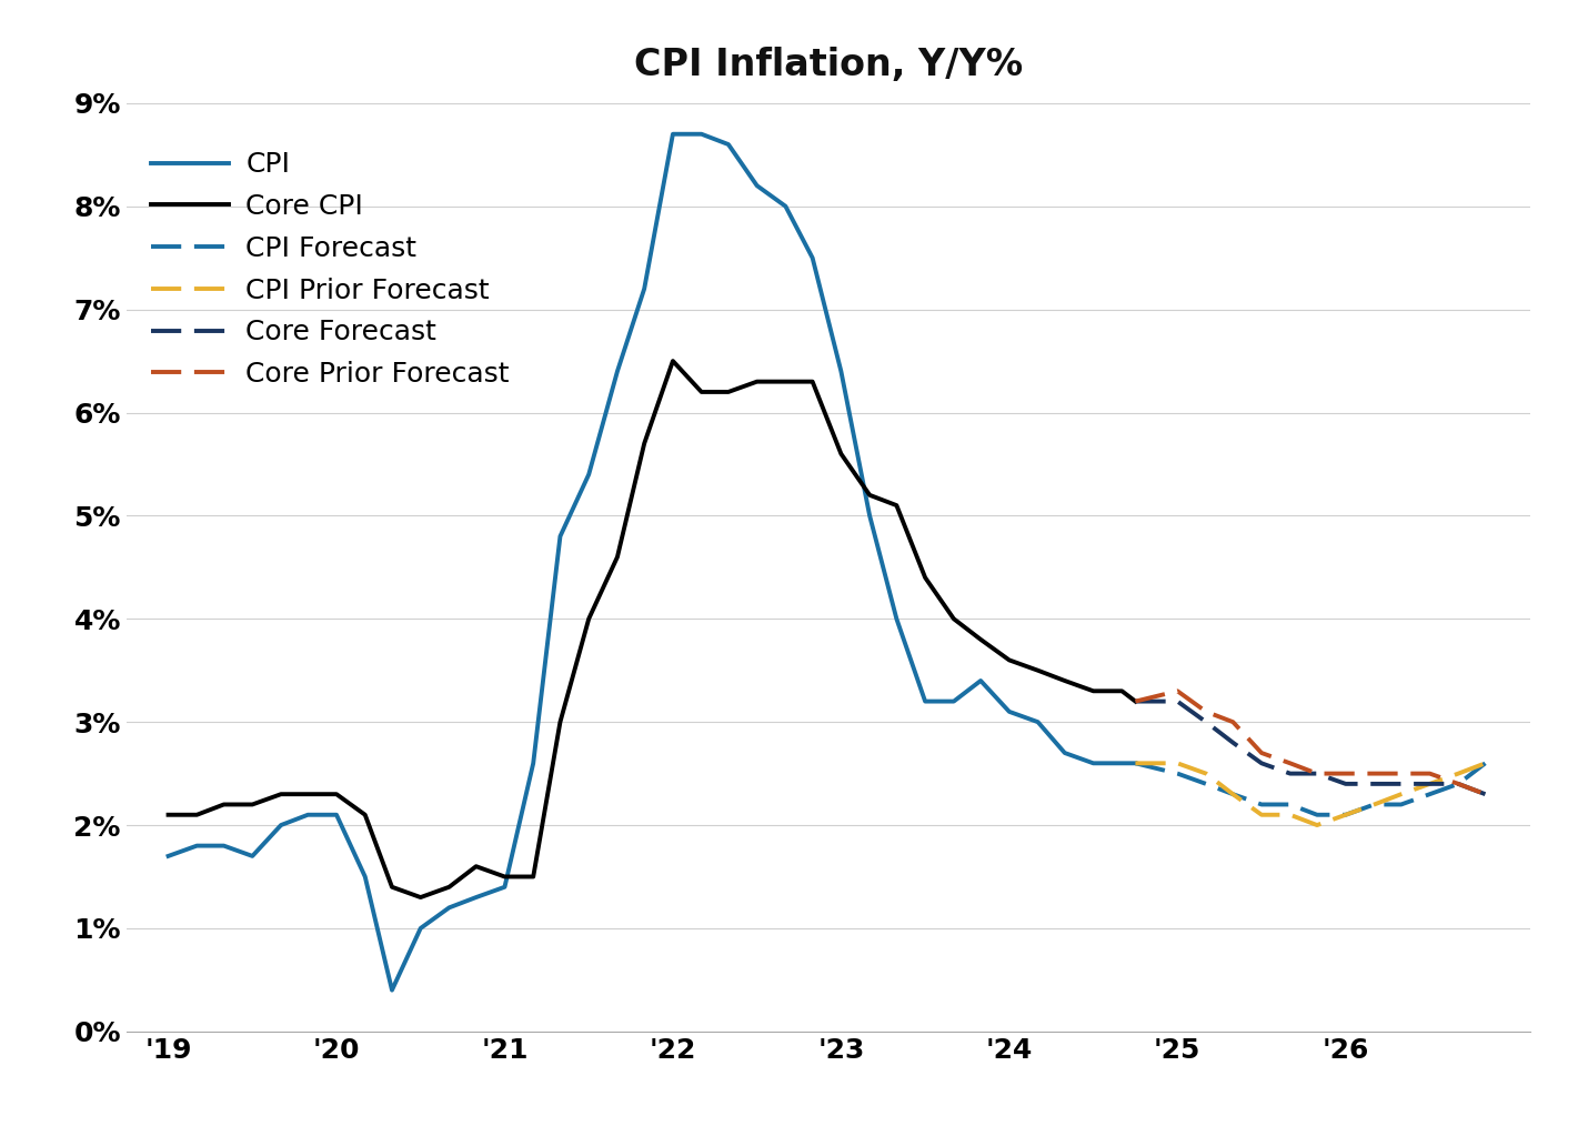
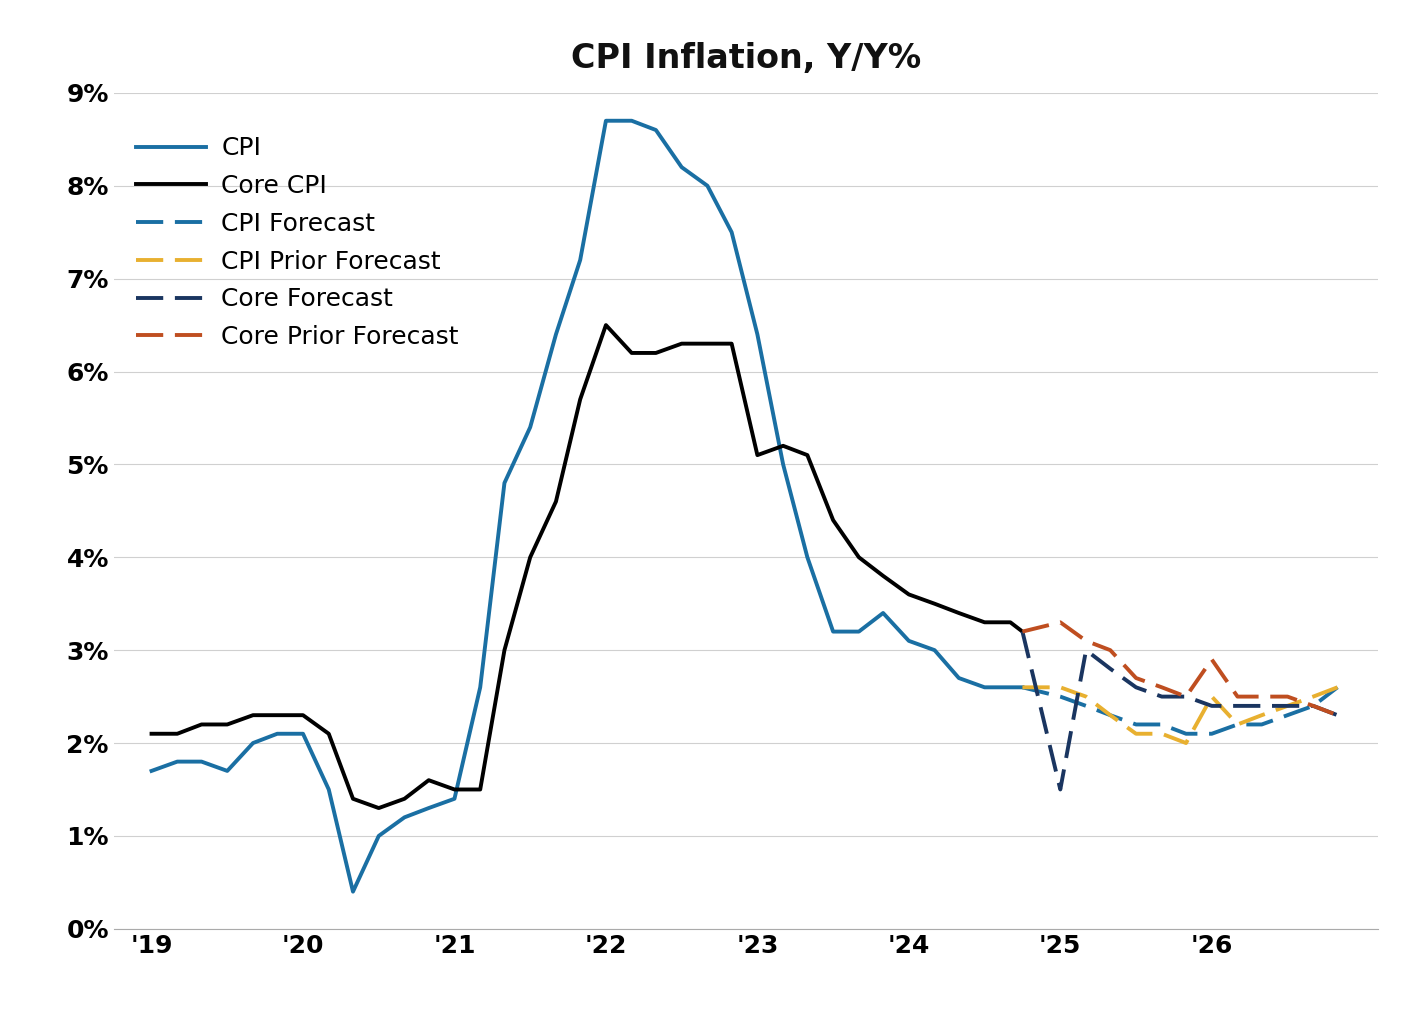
Core CPI/'23: 5.6% -> 5.1%
Core Forecast/'25: 3.2% -> 1.5%
CPI Prior Forecast/'26: 2.1% -> 2.5%
Core Prior Forecast/'26: 2.5% -> 2.9%
